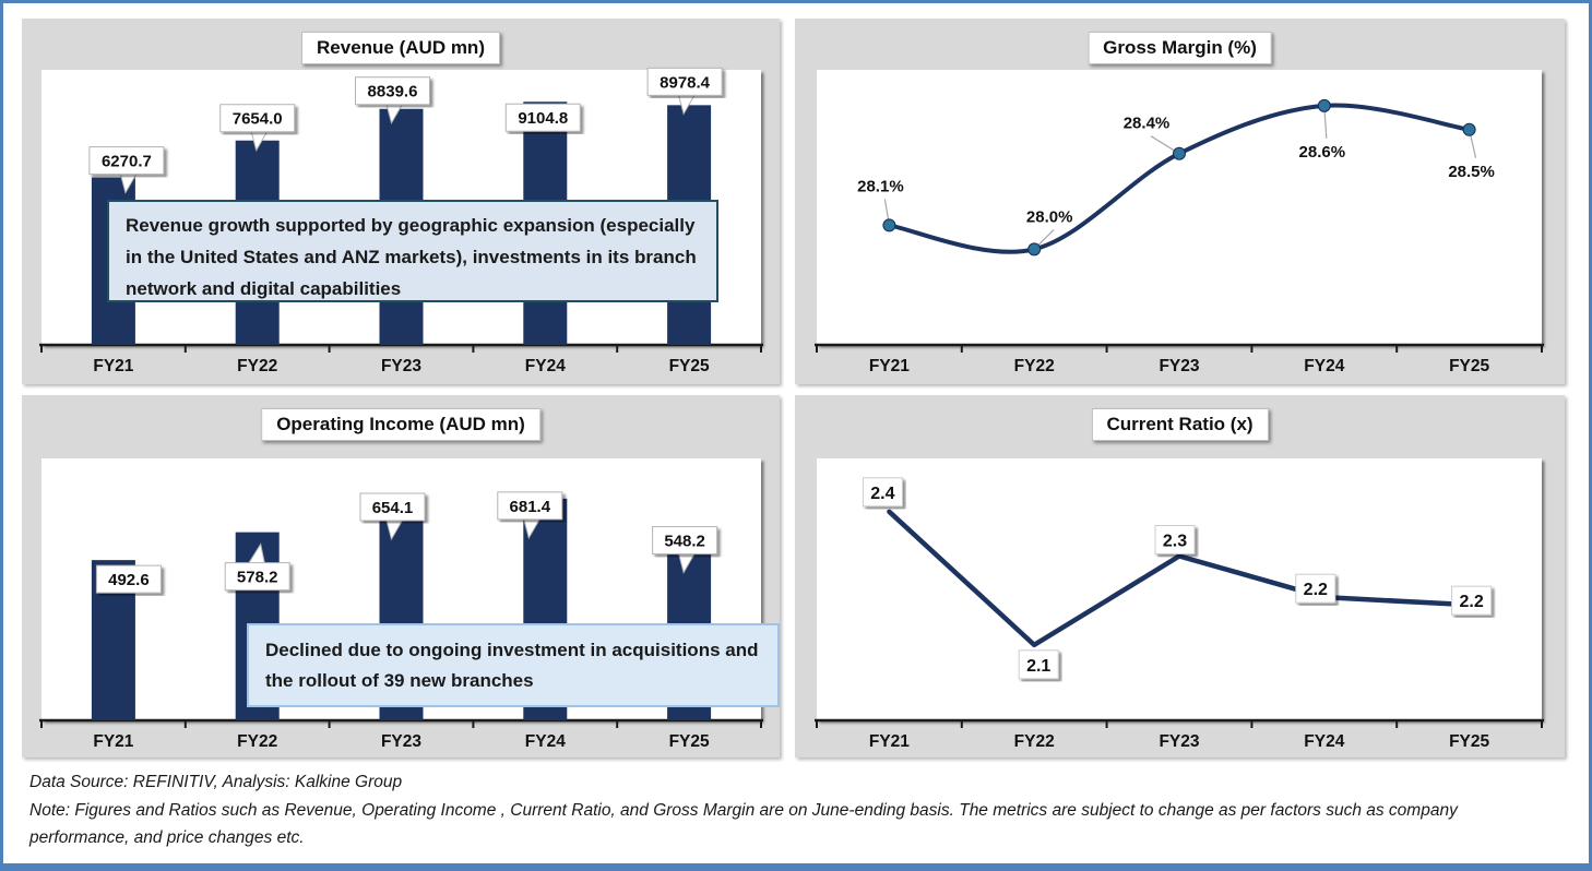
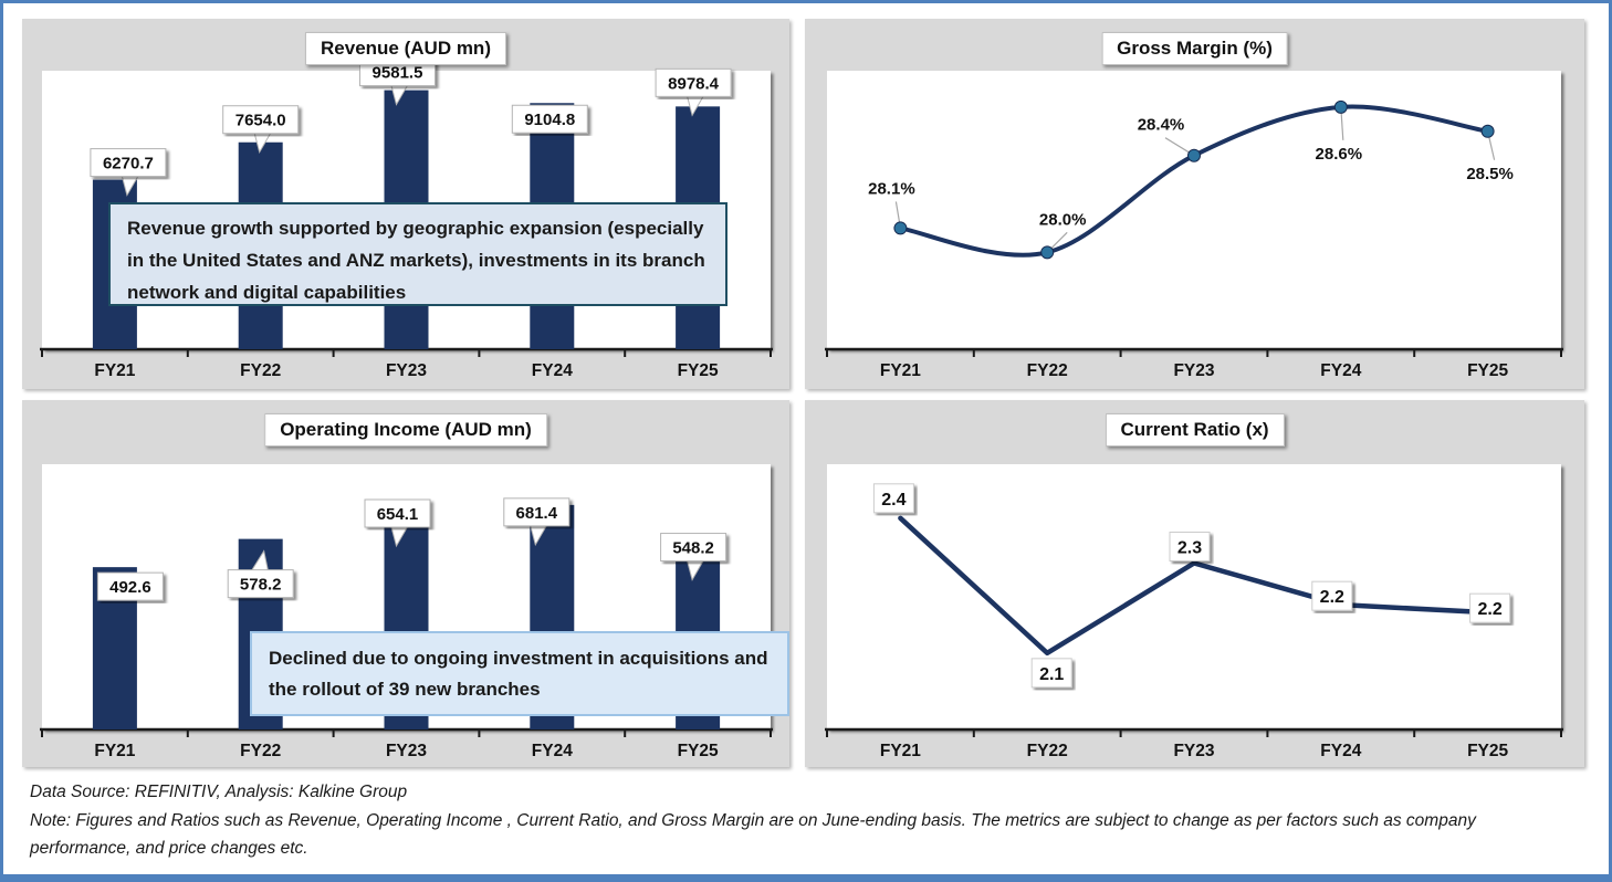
Revenue (AUD mn)/FY23: 8839.6 -> 9581.5
